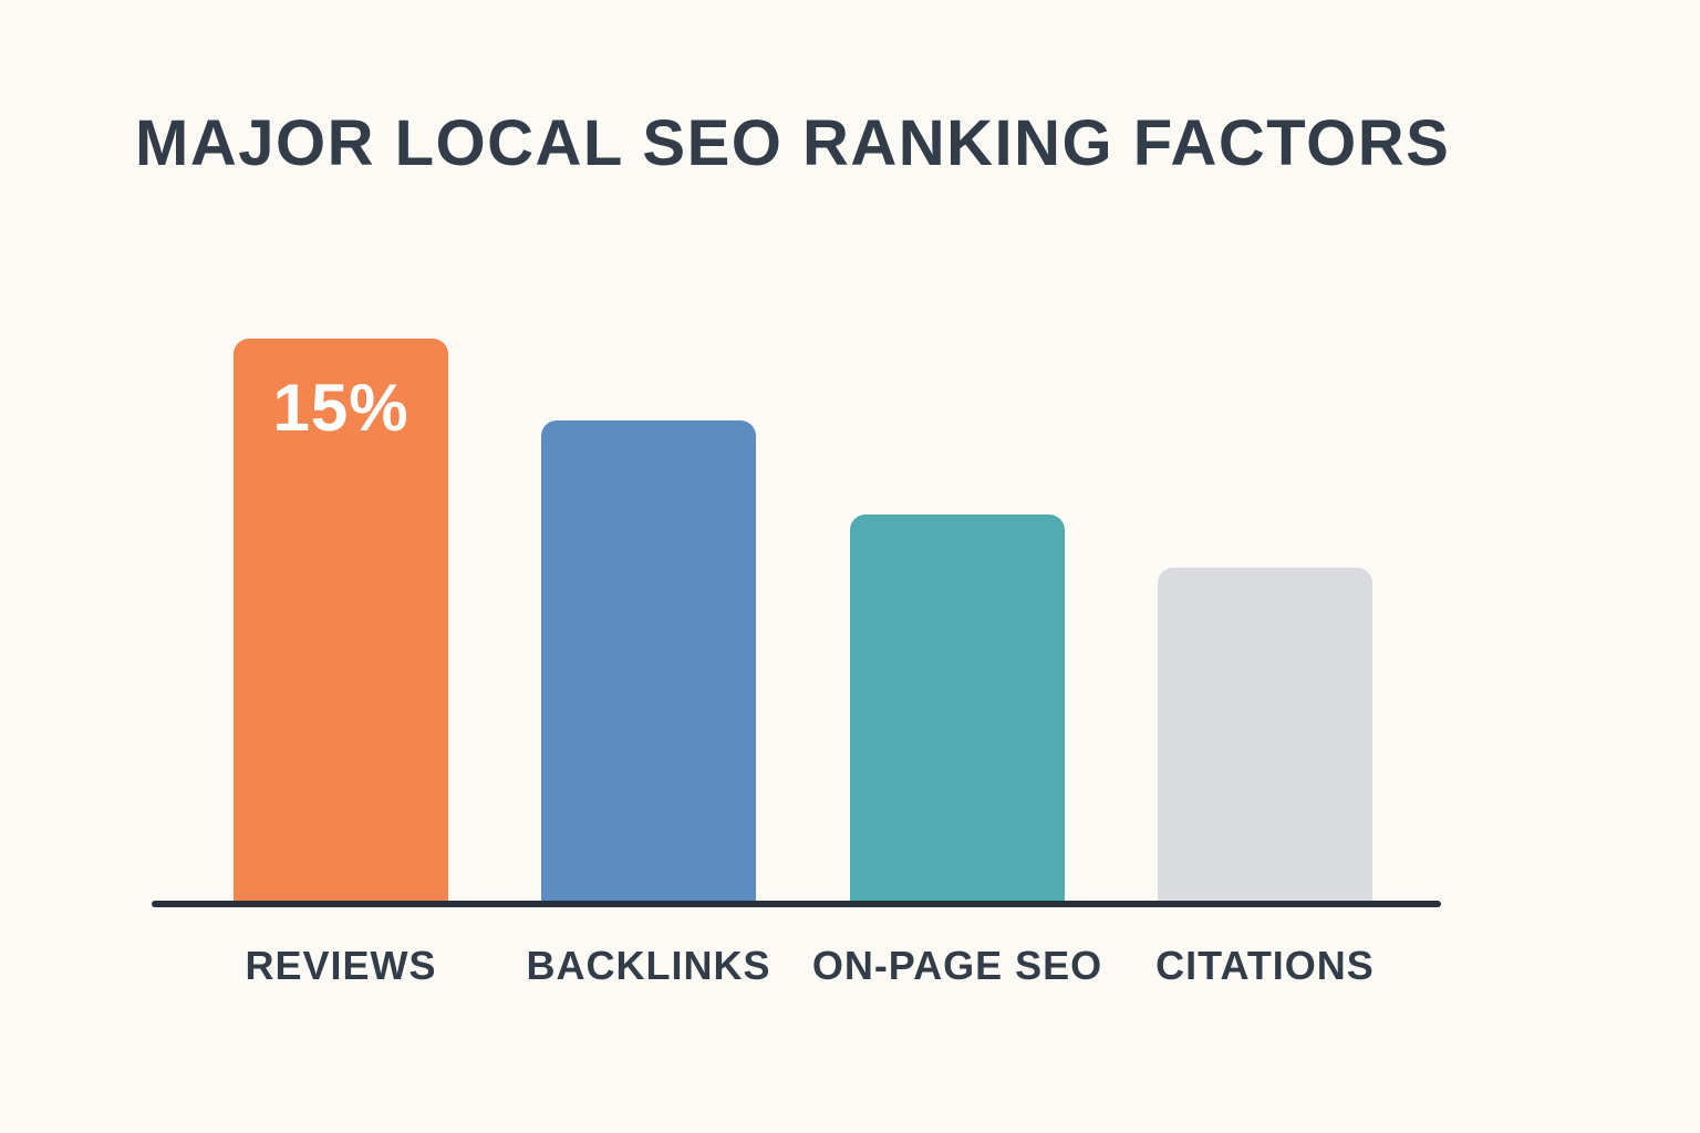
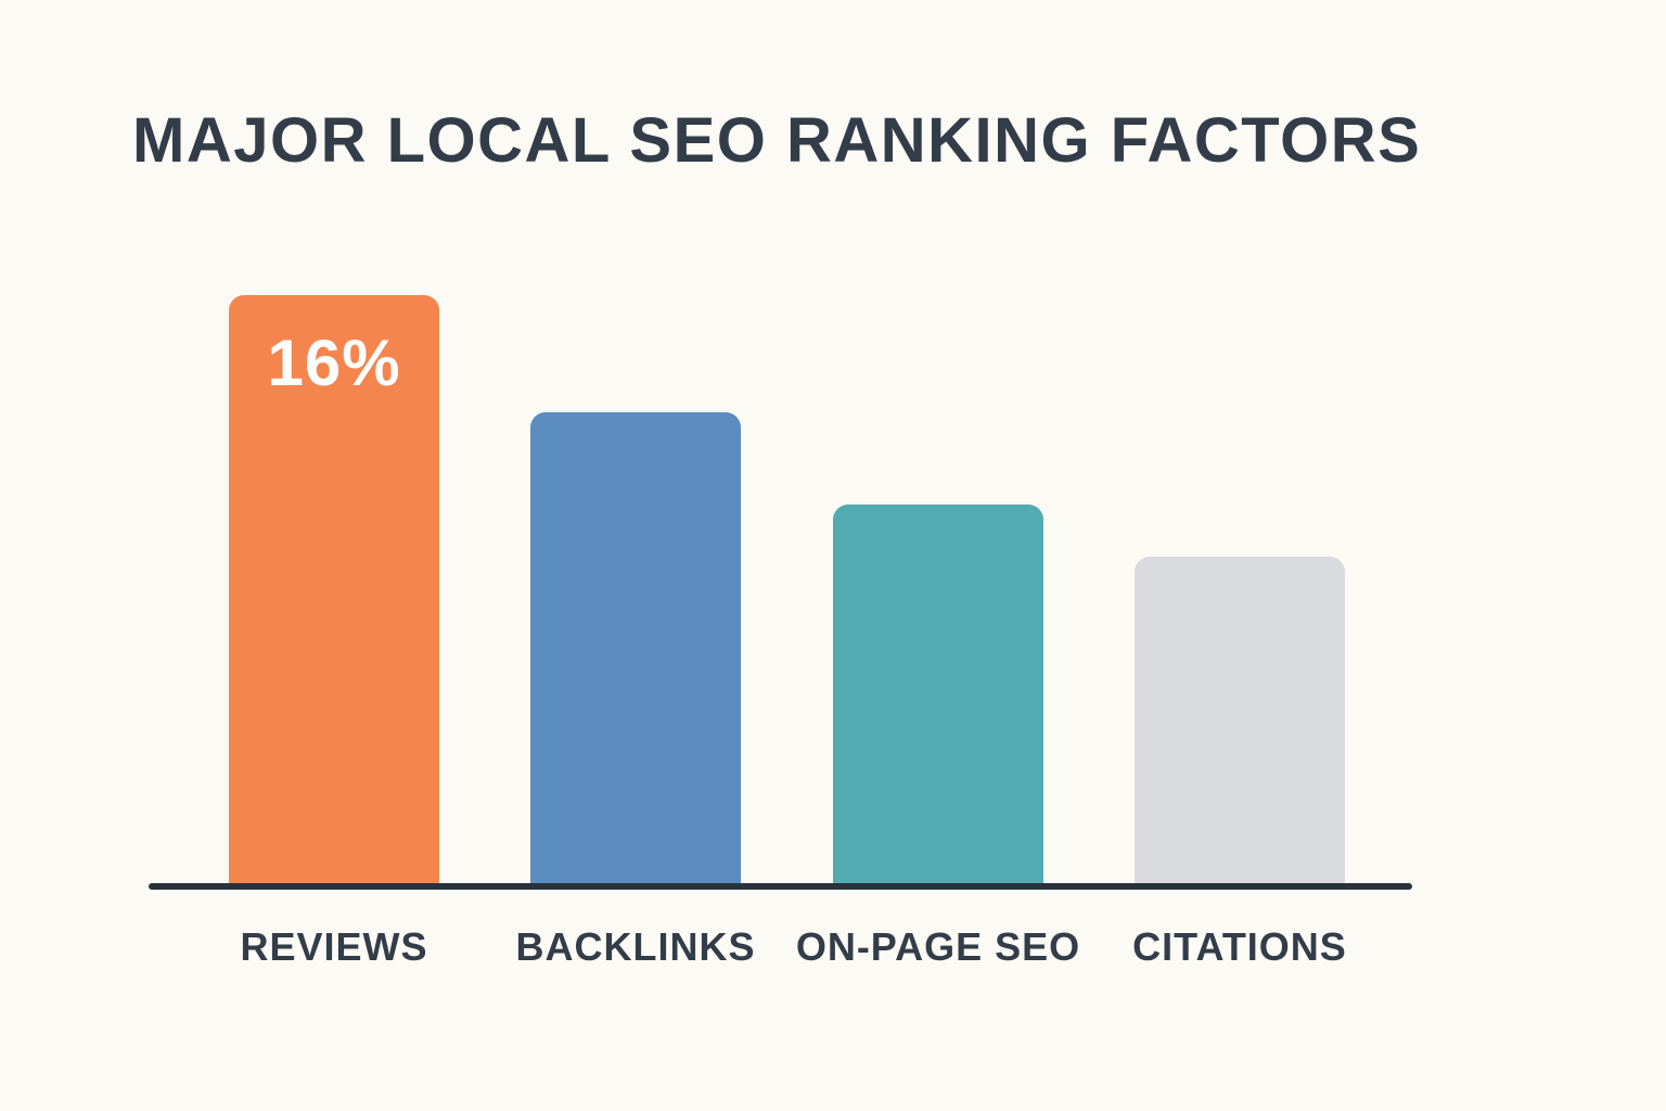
REVIEWS: 15% -> 16%
